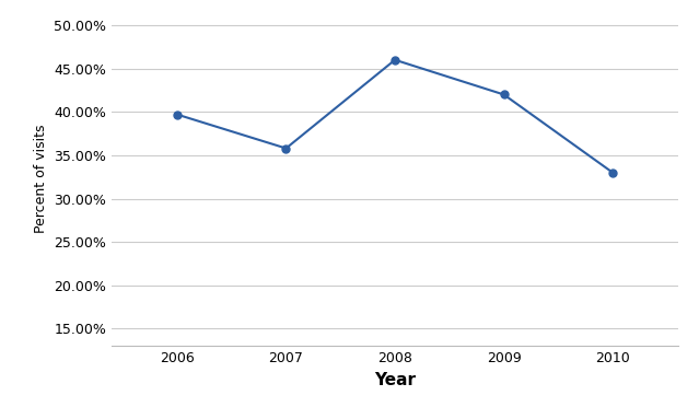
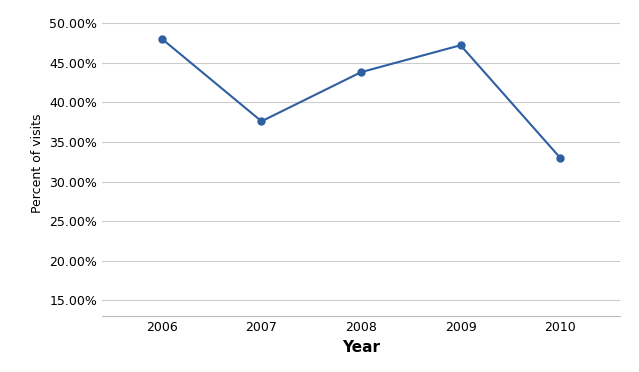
2006: 39.7% -> 48.0%
2007: 35.8% -> 37.6%
2008: 46.0% -> 43.8%
2009: 42.0% -> 47.2%
